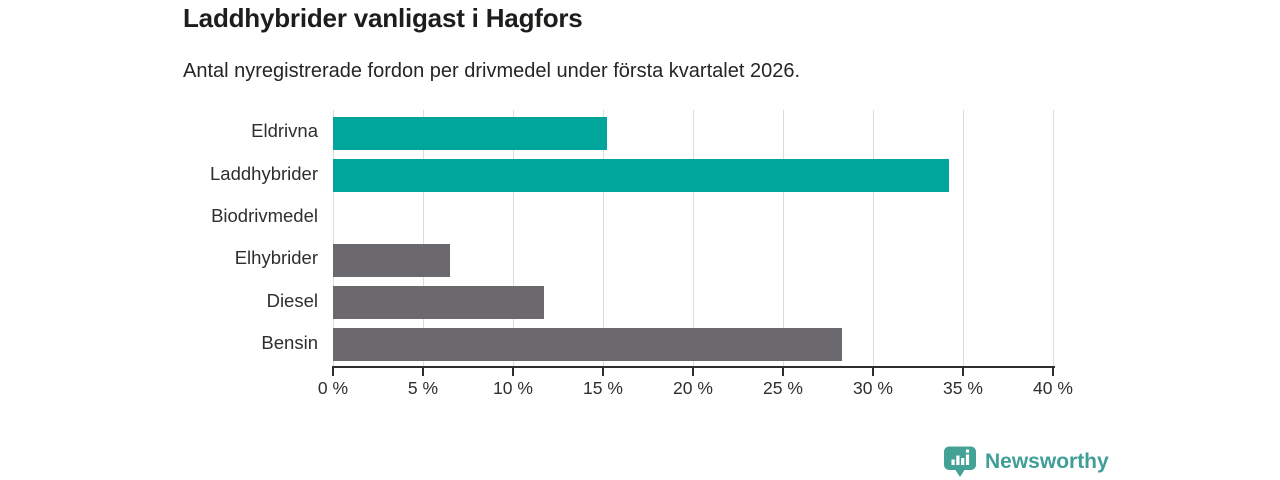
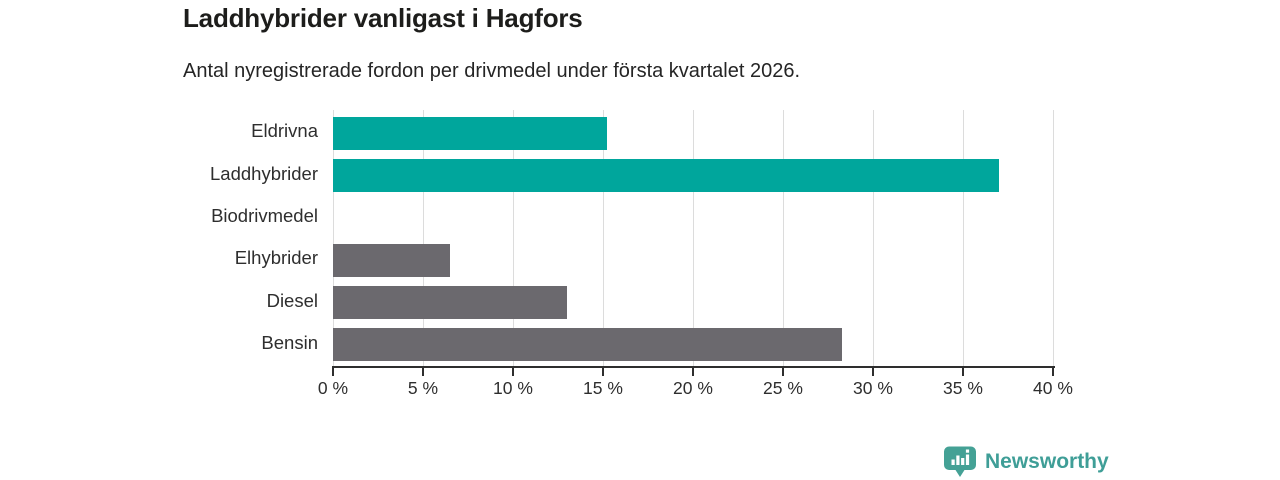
Laddhybrider: 34.2% -> 37.0%
Diesel: 11.7% -> 13.0%
